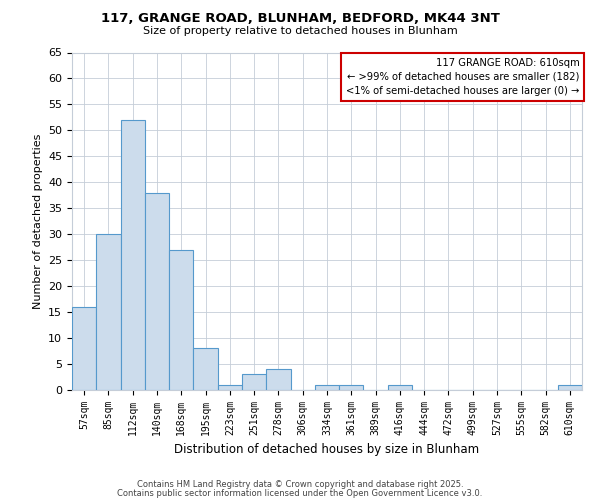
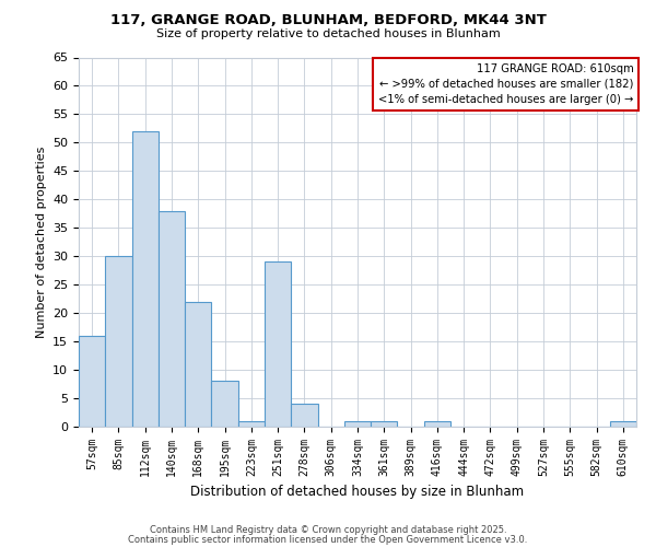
168sqm: 27 -> 22
251sqm: 3 -> 29
